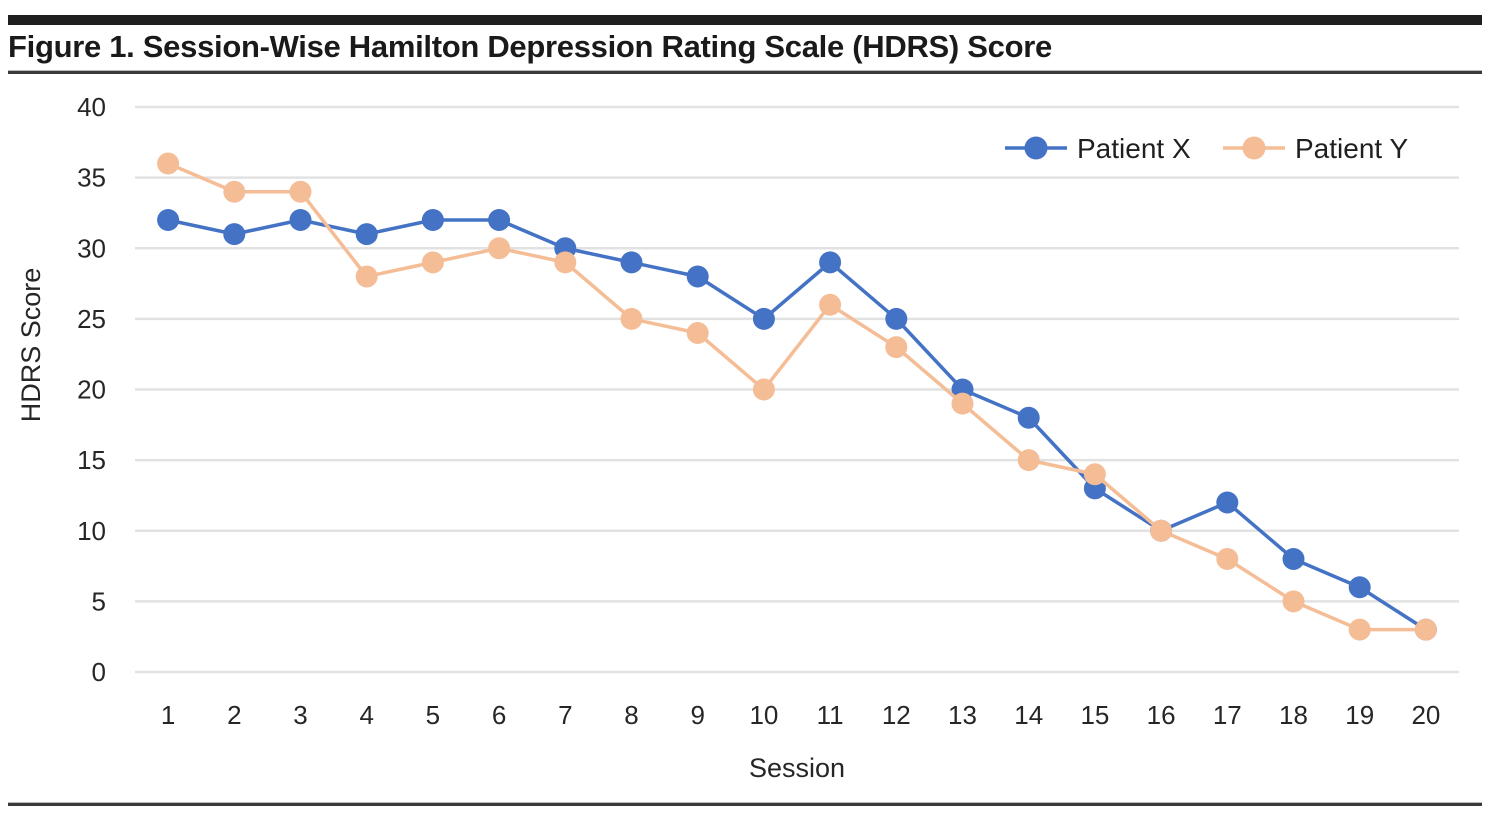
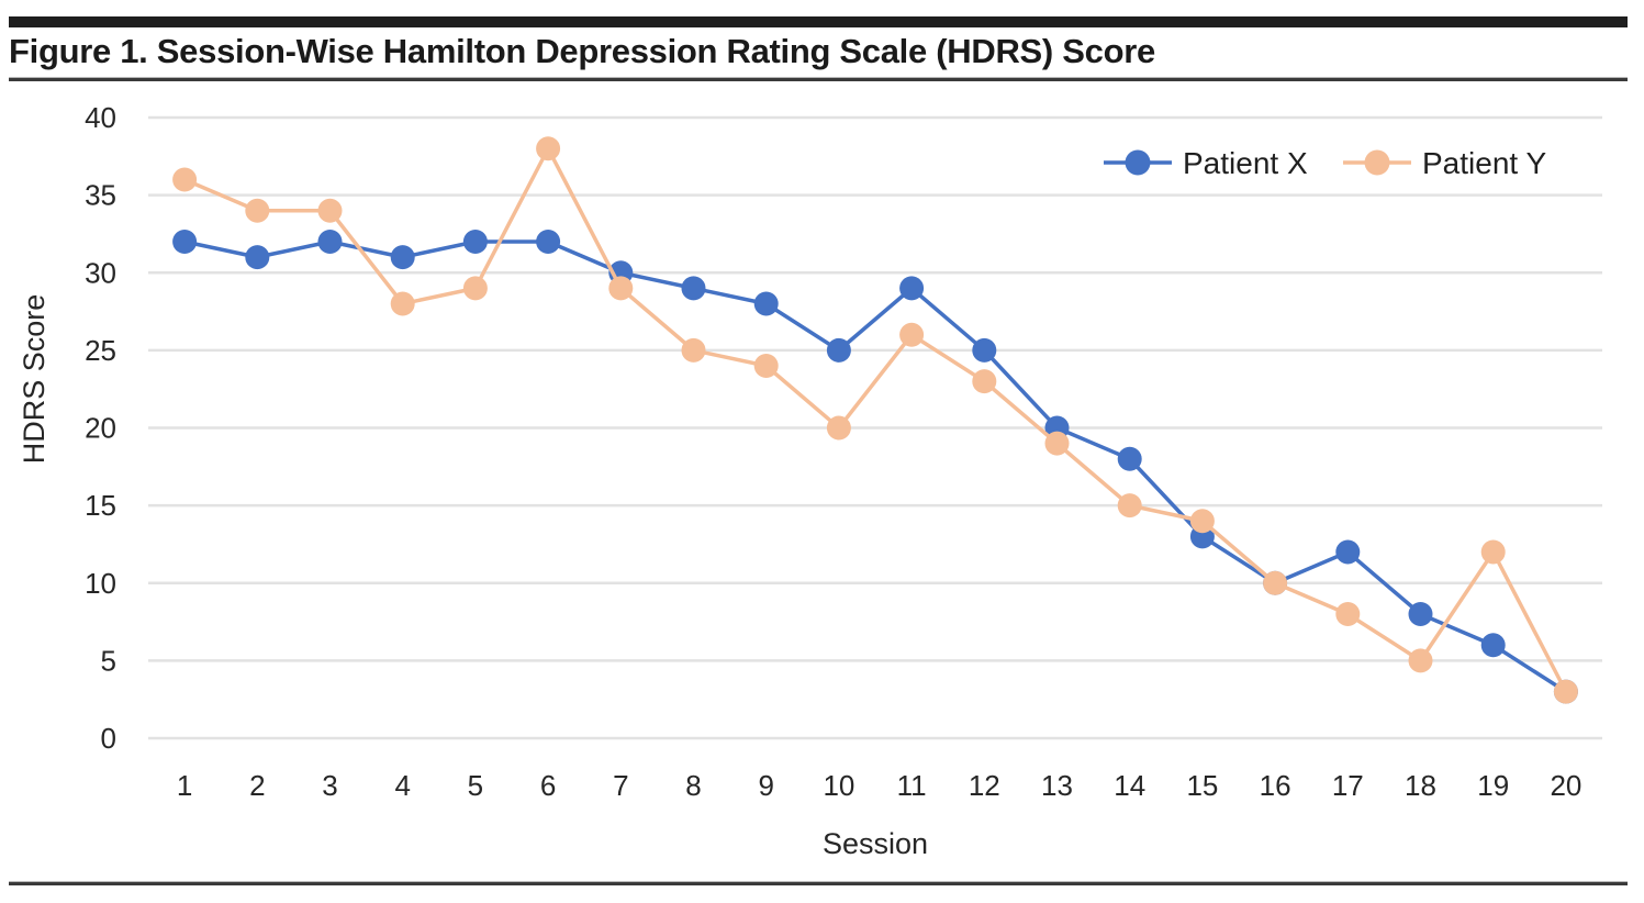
Patient Y/6: 30 -> 38
Patient Y/19: 3 -> 12
